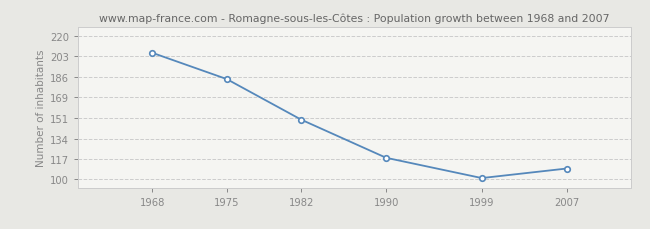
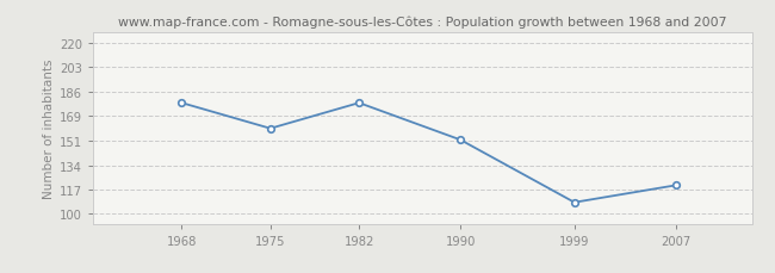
1968: 206 -> 178
1975: 184 -> 160
1982: 150 -> 178
1990: 118 -> 152
1999: 101 -> 108
2007: 109 -> 120
